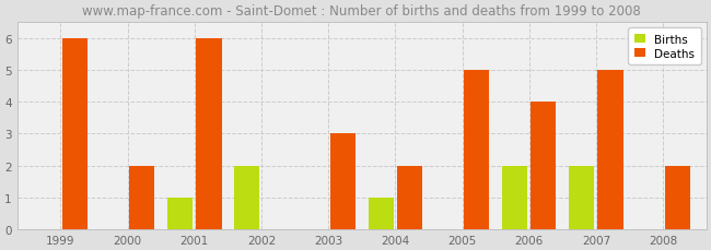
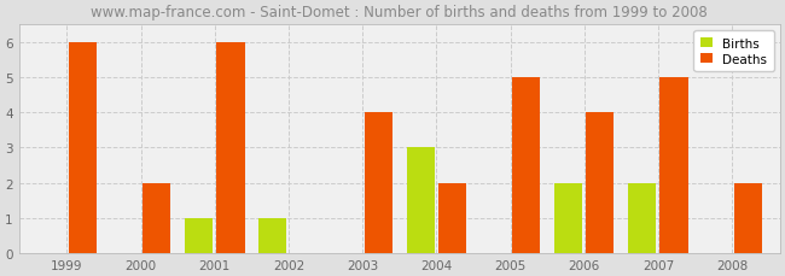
Births/2002: 2 -> 1
Deaths/2003: 3 -> 4
Births/2004: 1 -> 3
